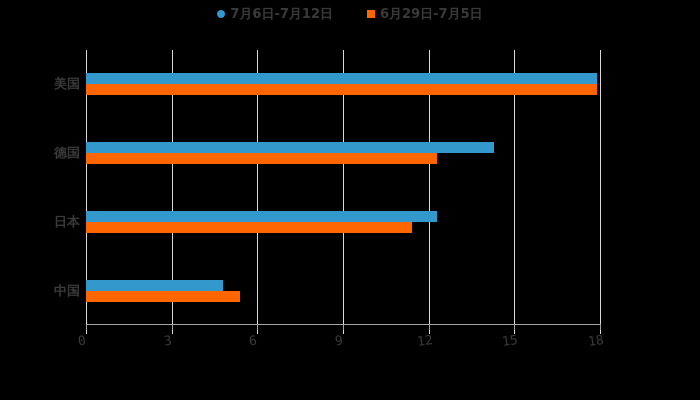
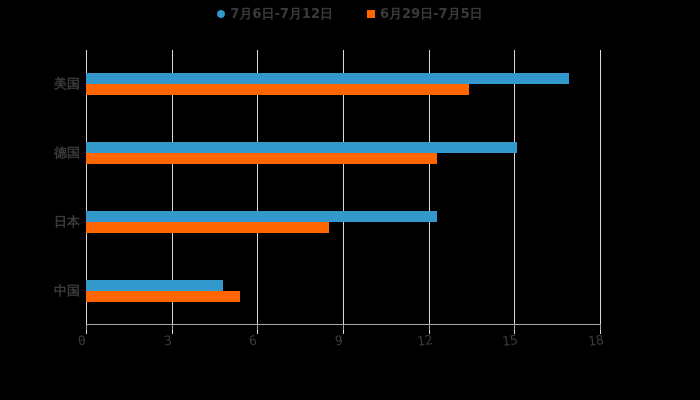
7月6日-7月12日/美国: 17.9 -> 16.9
6月29日-7月5日/美国: 17.9 -> 13.4
7月6日-7月12日/德国: 14.3 -> 15.1
6月29日-7月5日/日本: 11.4 -> 8.5
